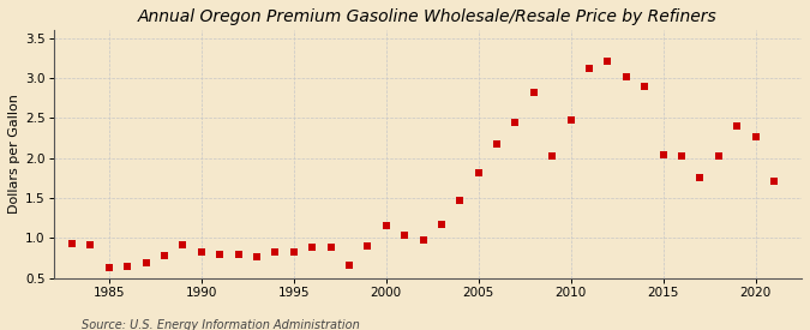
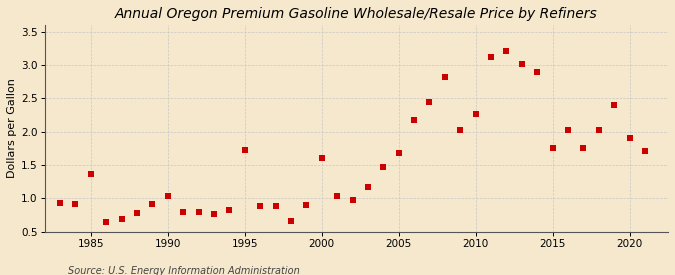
1985: 0.63 -> 1.36
1990: 0.83 -> 1.04
1995: 0.83 -> 1.72
2000: 1.15 -> 1.60
2005: 1.82 -> 1.68
2010: 2.47 -> 2.26
2015: 2.04 -> 1.76
2020: 2.27 -> 1.90
